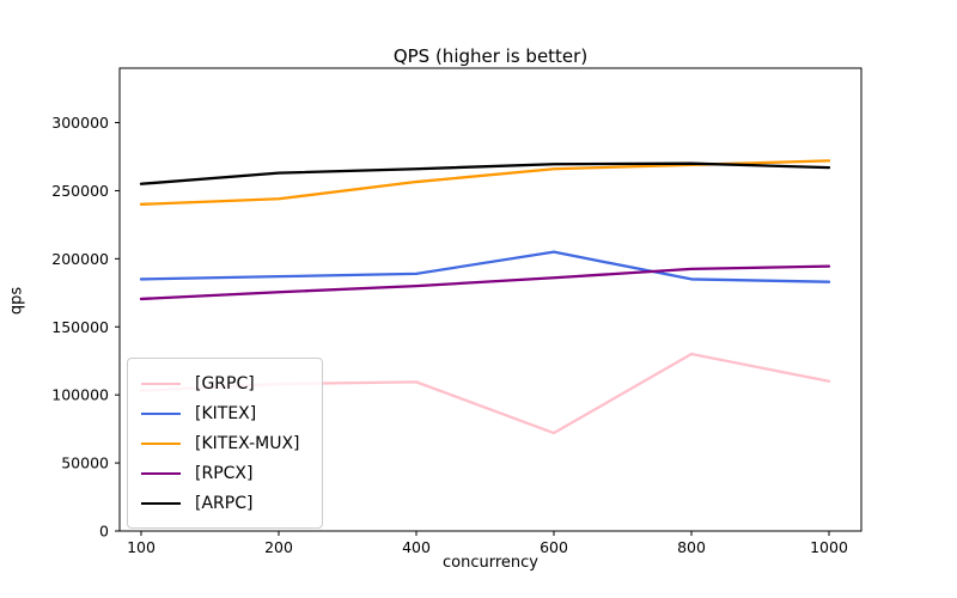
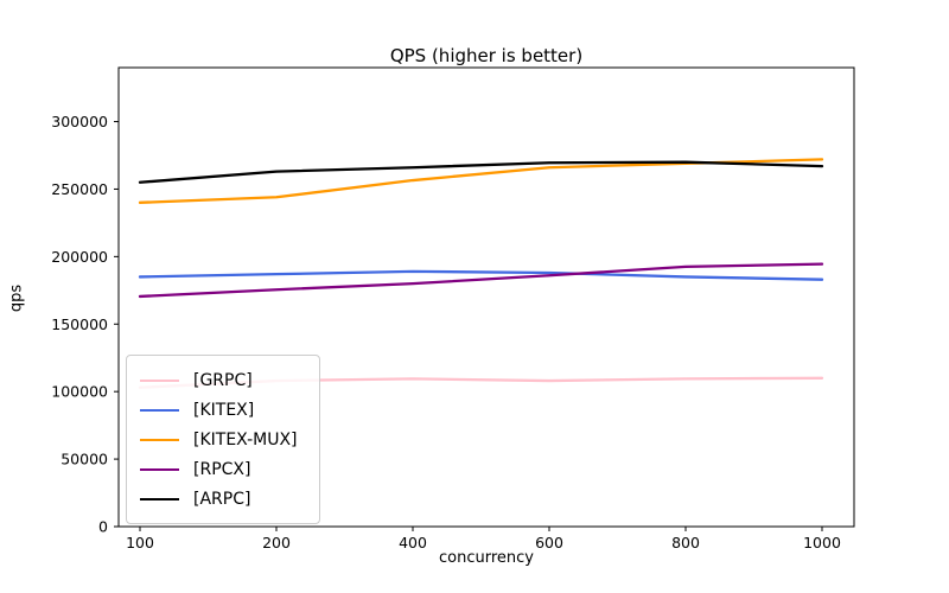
[GRPC]/600: 72000 -> 108000
[KITEX]/600: 205000 -> 188000
[GRPC]/800: 130000 -> 110000
